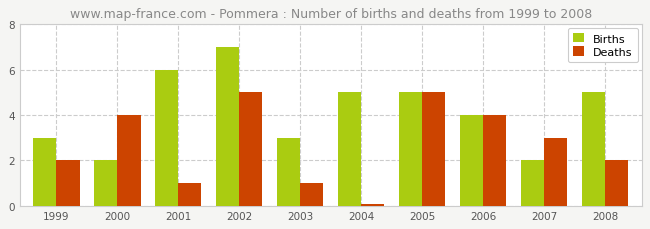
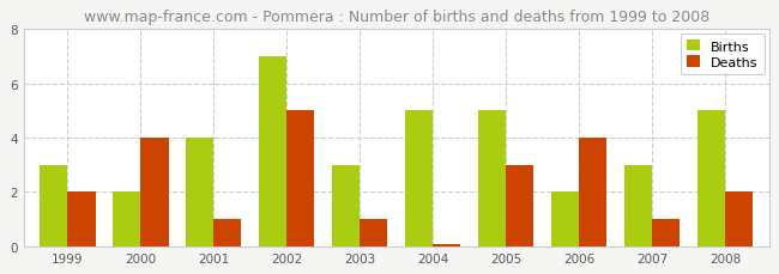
Births/2001: 6 -> 4
Deaths/2005: 5.0 -> 3.0
Births/2006: 4 -> 2
Births/2007: 2 -> 3
Deaths/2007: 3.0 -> 1.0
